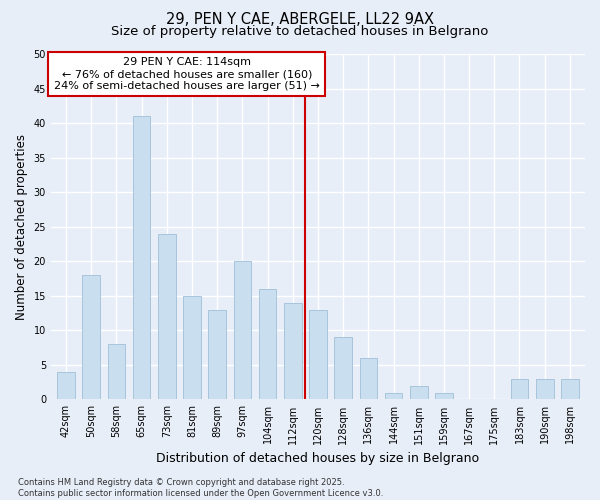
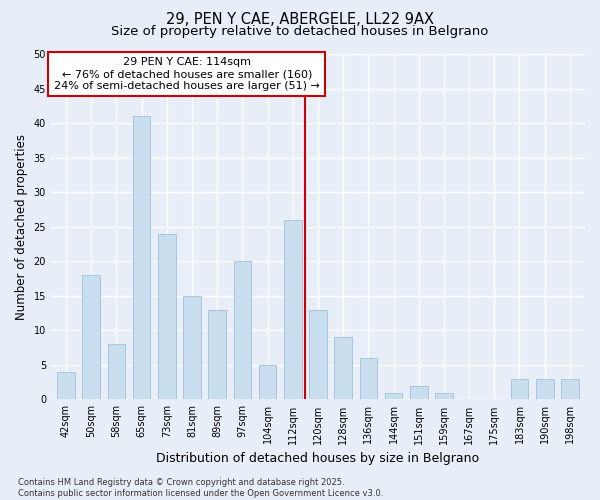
104sqm: 16 -> 5
112sqm: 14 -> 26
